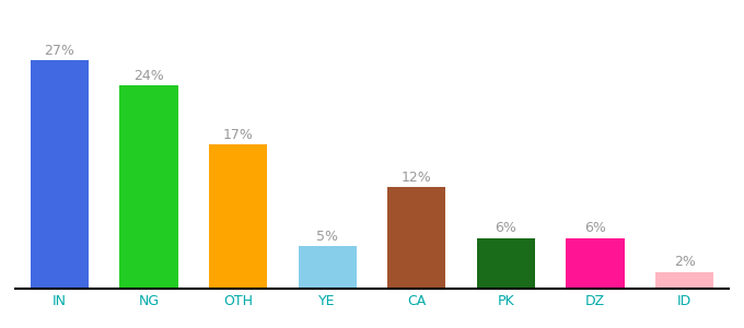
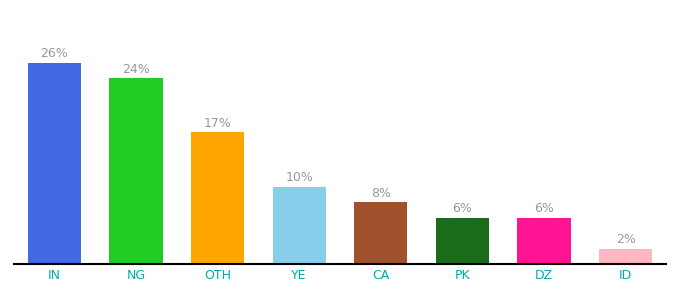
IN: 27% -> 26%
YE: 5% -> 10%
CA: 12% -> 8%
